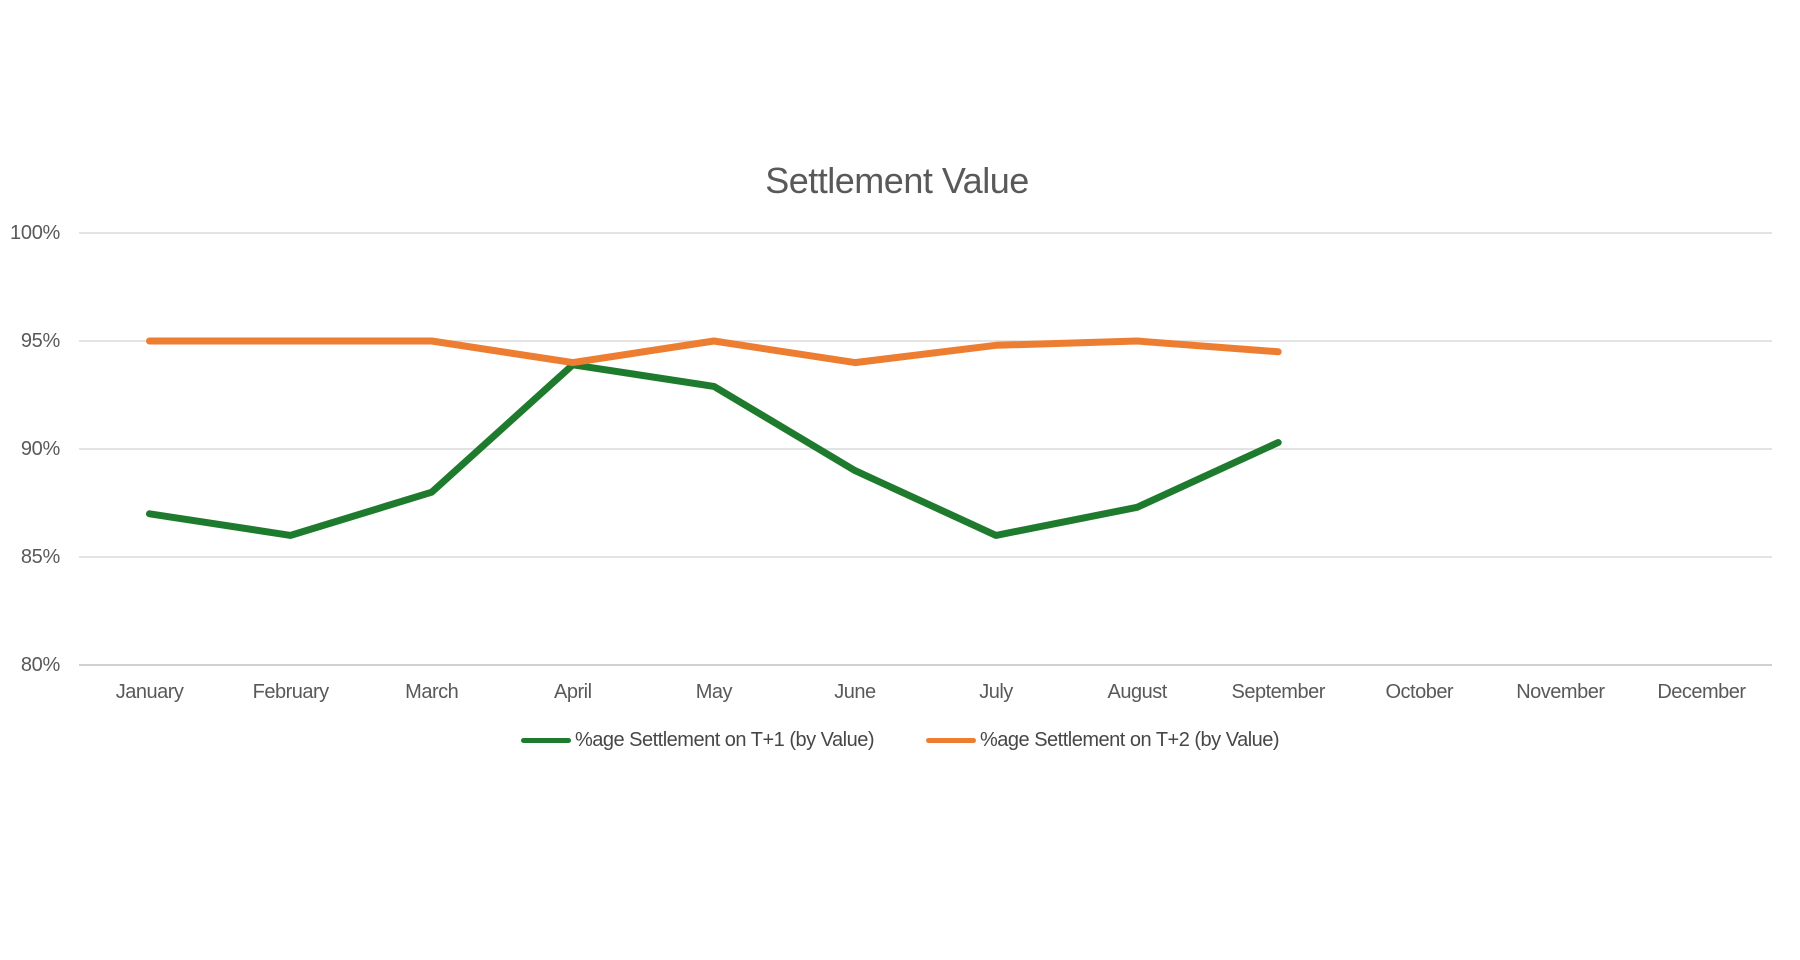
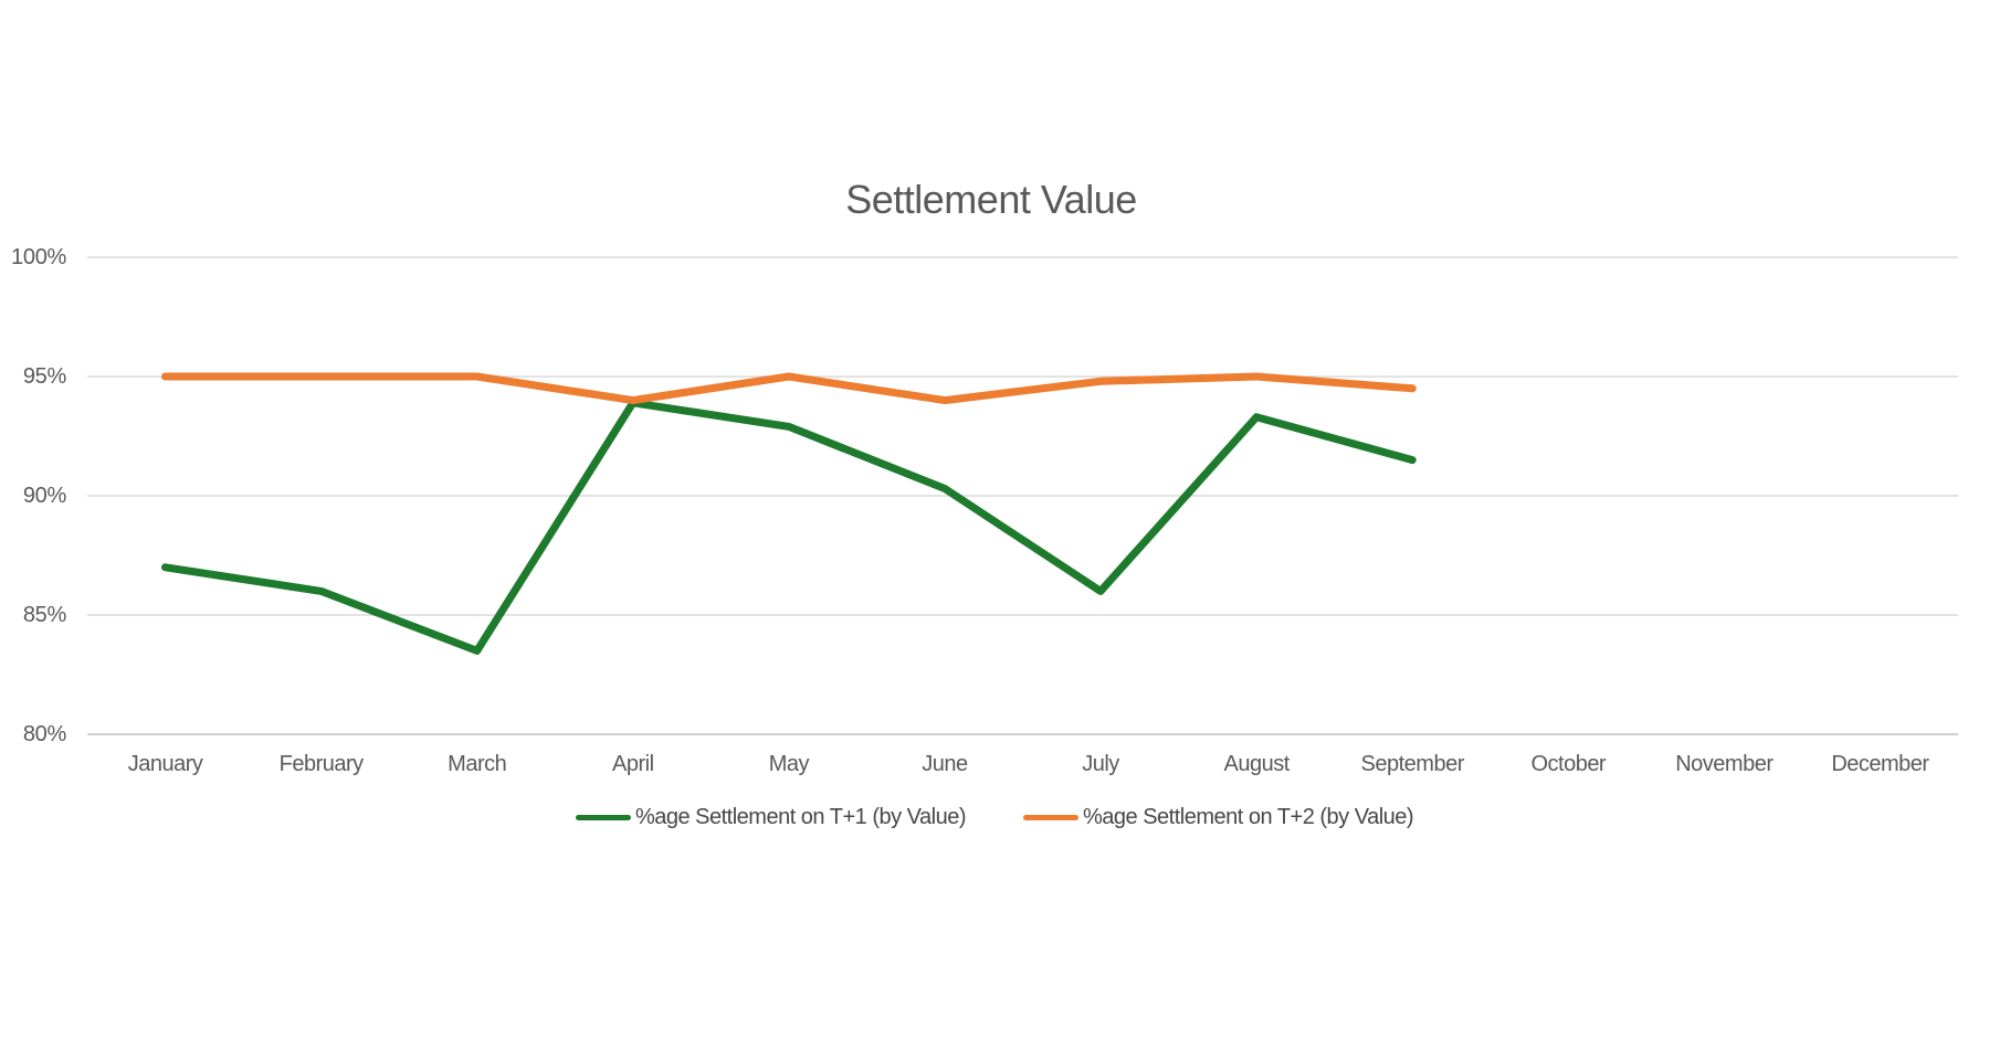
%age Settlement on T+1 (by Value)/March: 88.0% -> 83.5%
%age Settlement on T+1 (by Value)/June: 89.0% -> 90.3%
%age Settlement on T+1 (by Value)/August: 87.3% -> 93.3%
%age Settlement on T+1 (by Value)/September: 90.3% -> 91.5%
